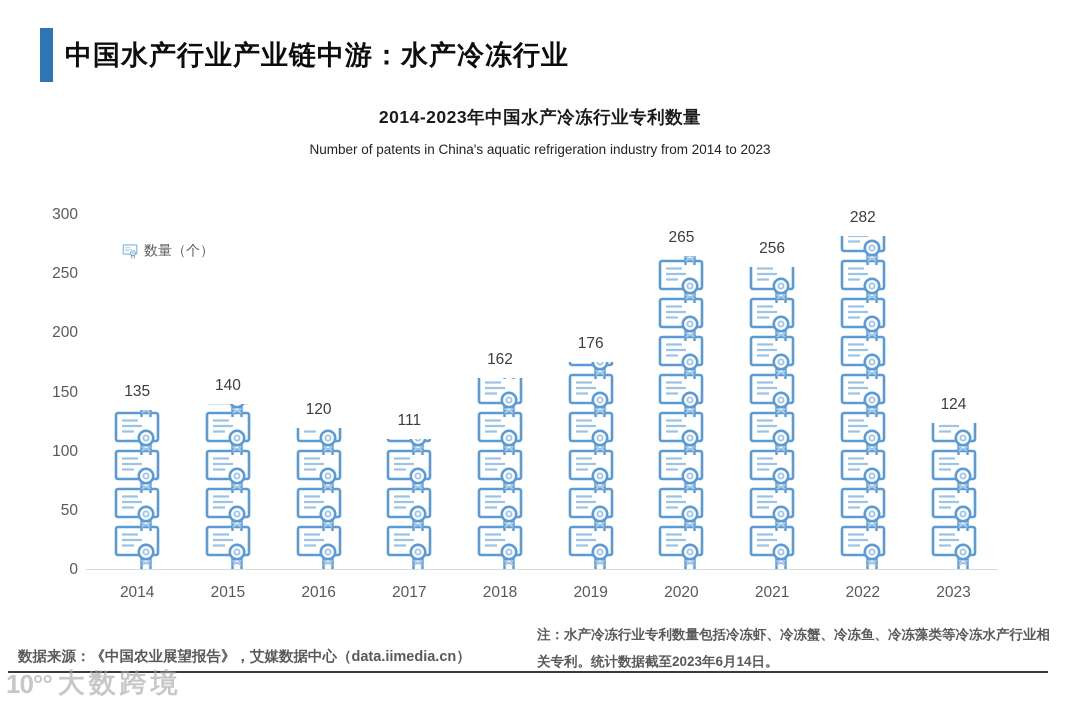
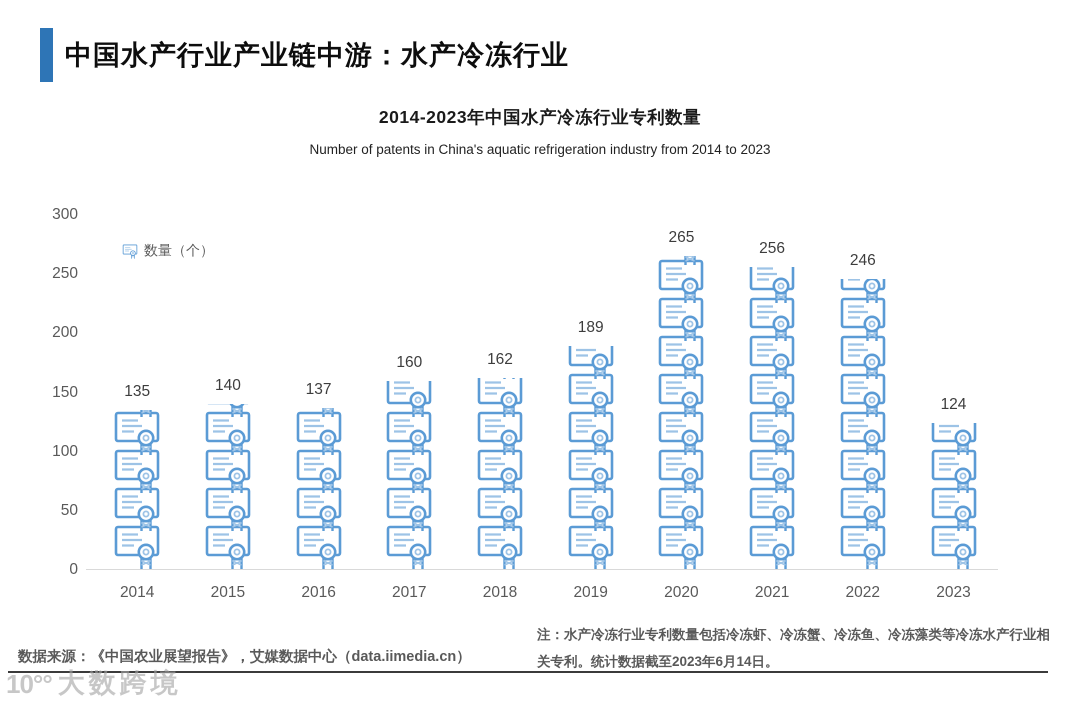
2016: 120 -> 137
2017: 111 -> 160
2019: 176 -> 189
2022: 282 -> 246
